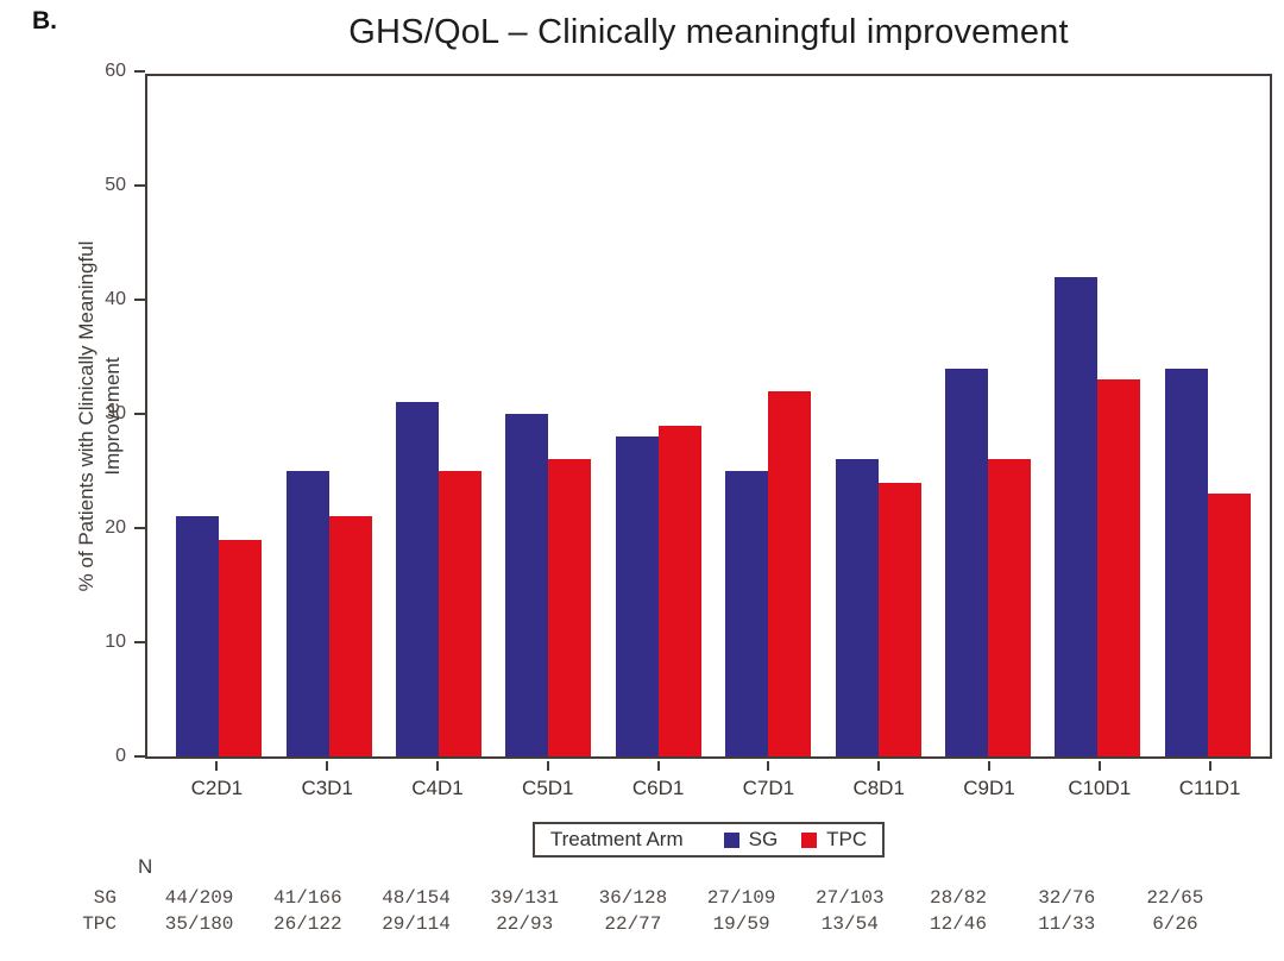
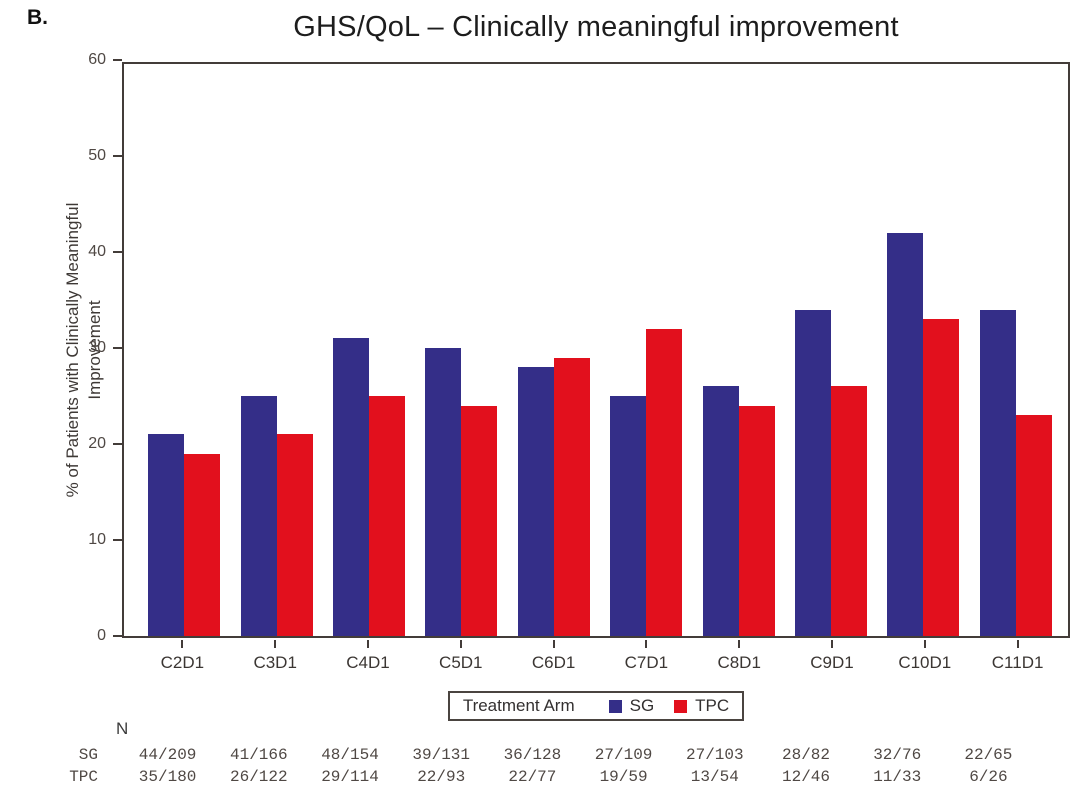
TPC/C5D1: 26 -> 24
